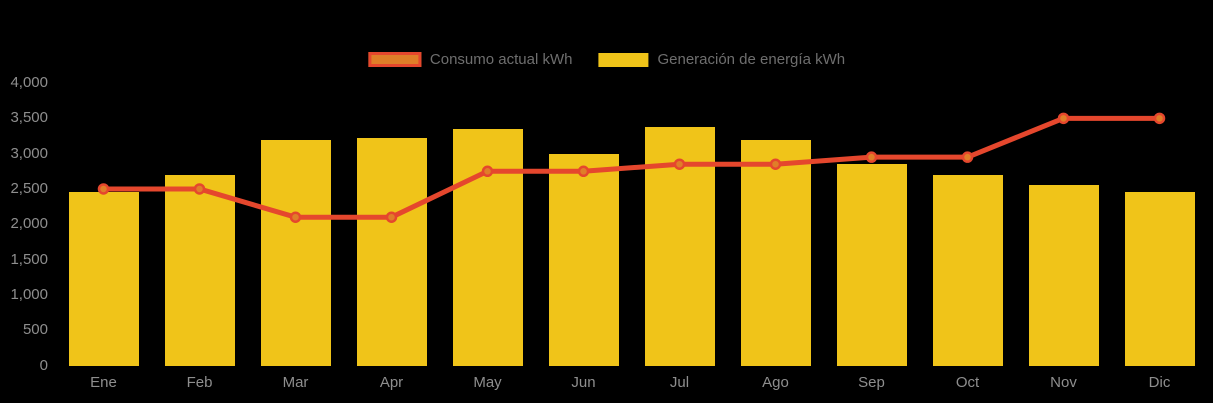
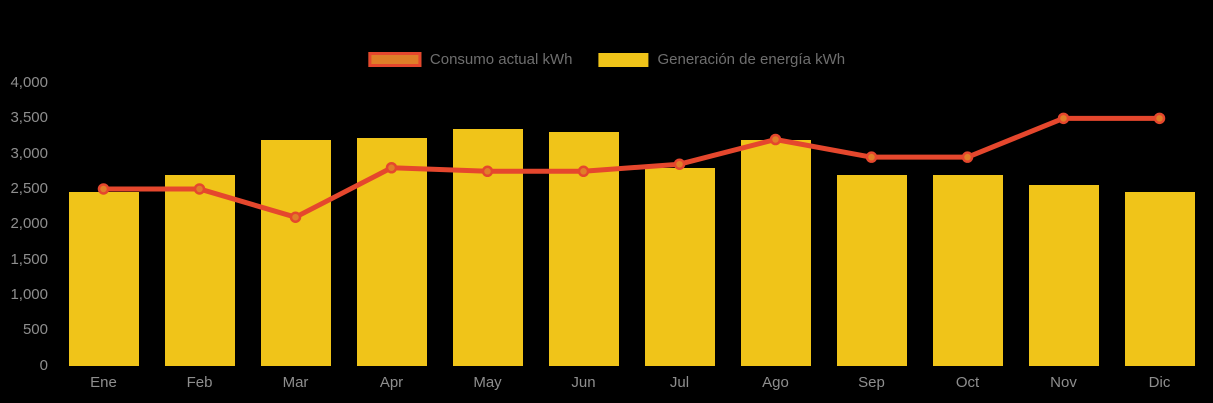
Consumo actual kWh/Apr: 2100 -> 2800
Generación de energía kWh/Jun: 3000 -> 3300
Generación de energía kWh/Jul: 3400 -> 2800
Consumo actual kWh/Ago: 2800 -> 3200
Generación de energía kWh/Sep: 2800 -> 2700
